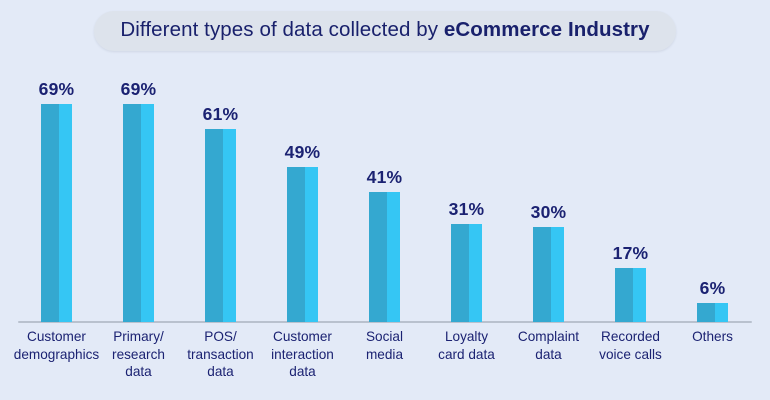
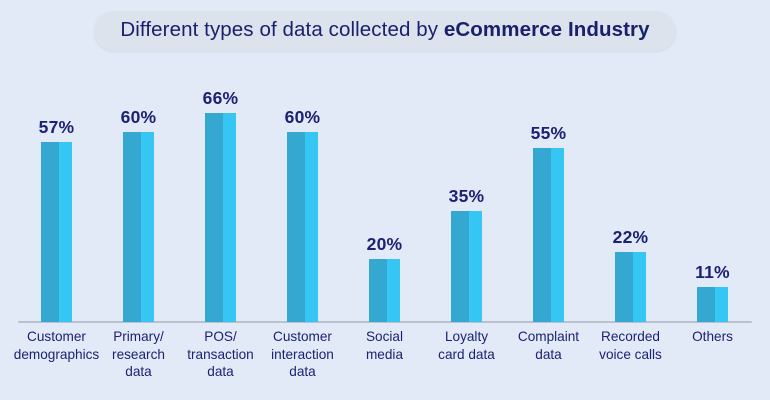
Customer demographics: 69% -> 57%
Primary/ research data: 69% -> 60%
POS/ transaction data: 61% -> 66%
Customer interaction data: 49% -> 60%
Social media: 41% -> 20%
Loyalty card data: 31% -> 35%
Complaint data: 30% -> 55%
Recorded voice calls: 17% -> 22%
Others: 6% -> 11%
